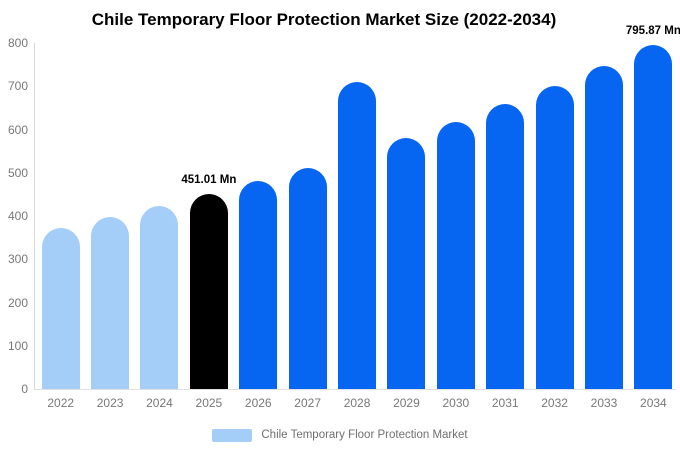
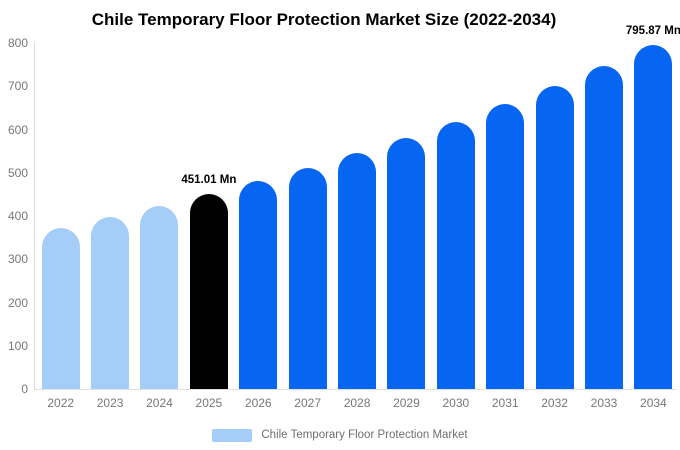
2028: 710 -> 540
